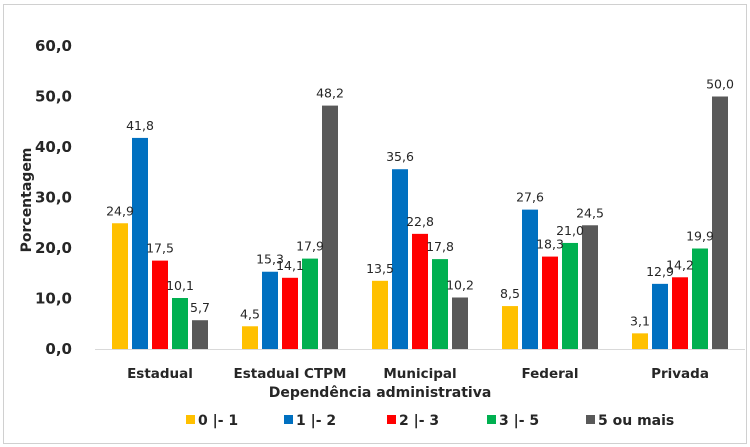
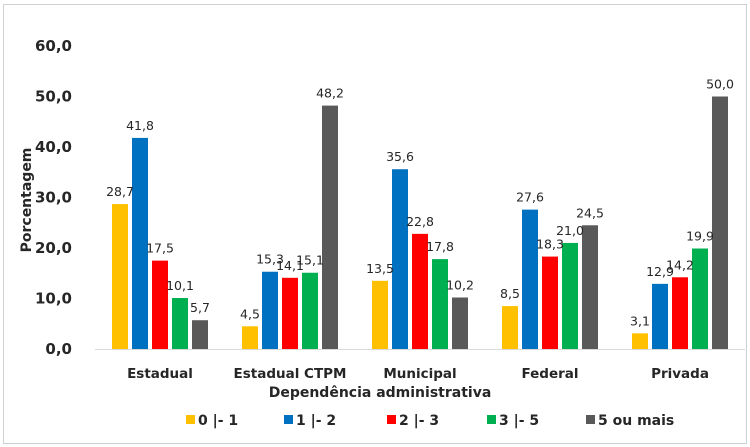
0 |- 1/Estadual: 24,9 -> 28,7
3 |- 5/Estadual CTPM: 17,9 -> 15,1
